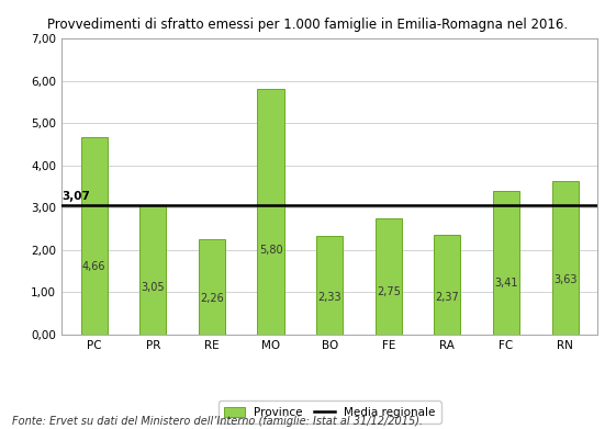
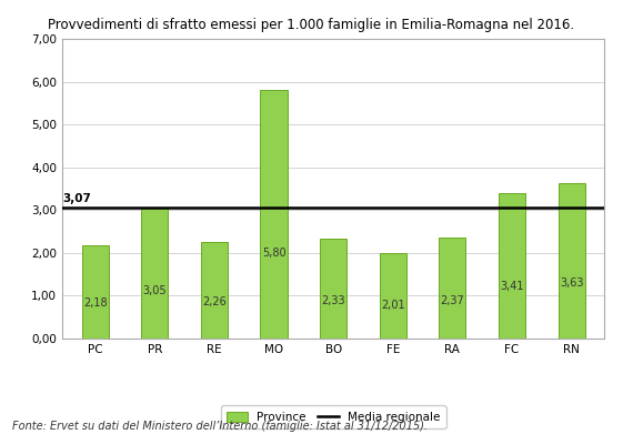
PC: 4,66 -> 2,18
FE: 2,75 -> 2,01
